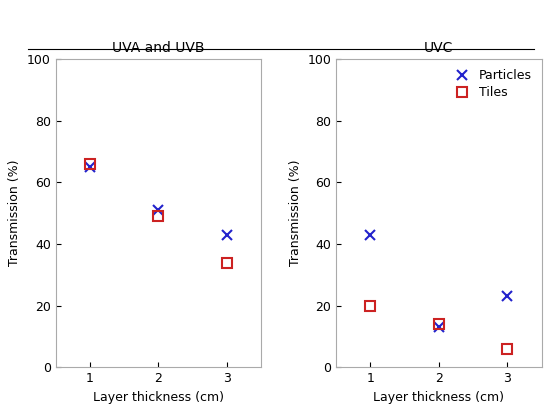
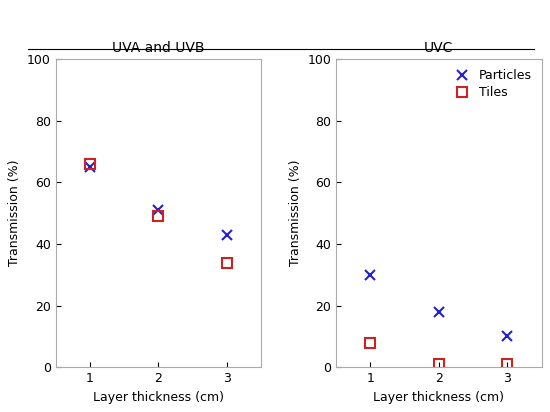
UVC/Particles/1: 43 -> 30
UVC/Tiles/1: 20 -> 8
UVC/Particles/2: 13 -> 18
UVC/Tiles/2: 14 -> 1
UVC/Particles/3: 23 -> 10
UVC/Tiles/3: 6 -> 1
